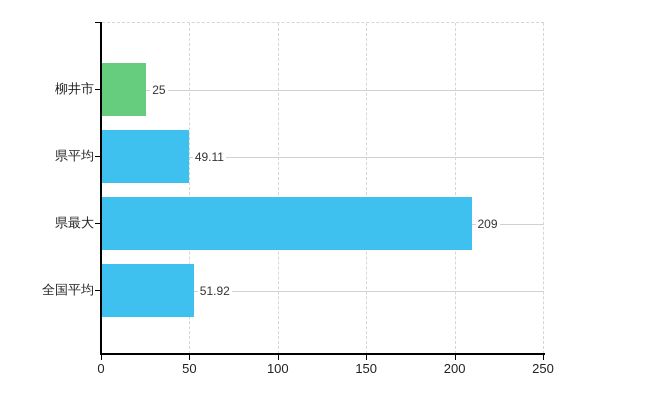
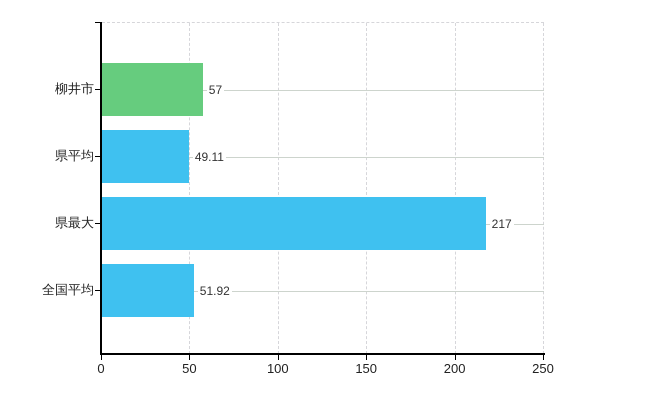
柳井市: 25 -> 57
県最大: 209 -> 217
